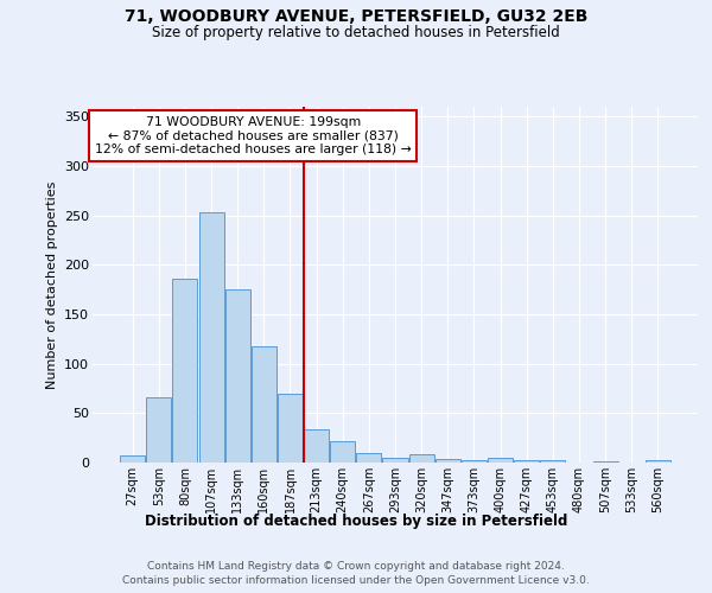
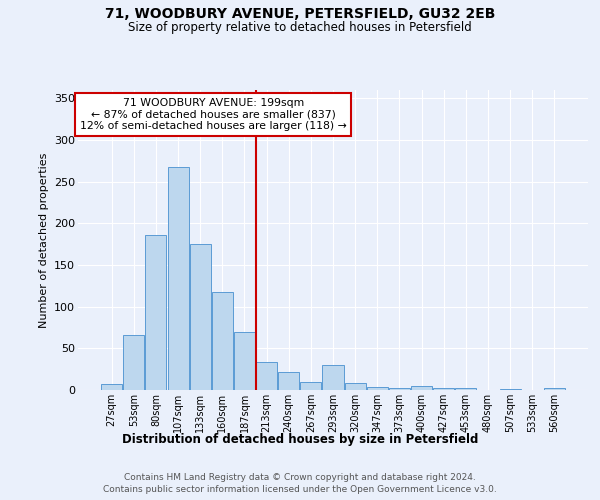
107sqm: 253 -> 268
293sqm: 5 -> 30
